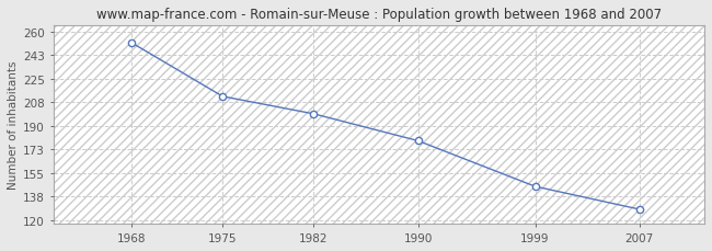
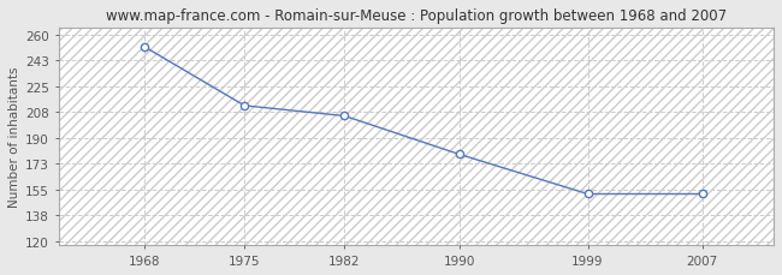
1982: 199 -> 205
1999: 145 -> 152
2007: 128 -> 152
